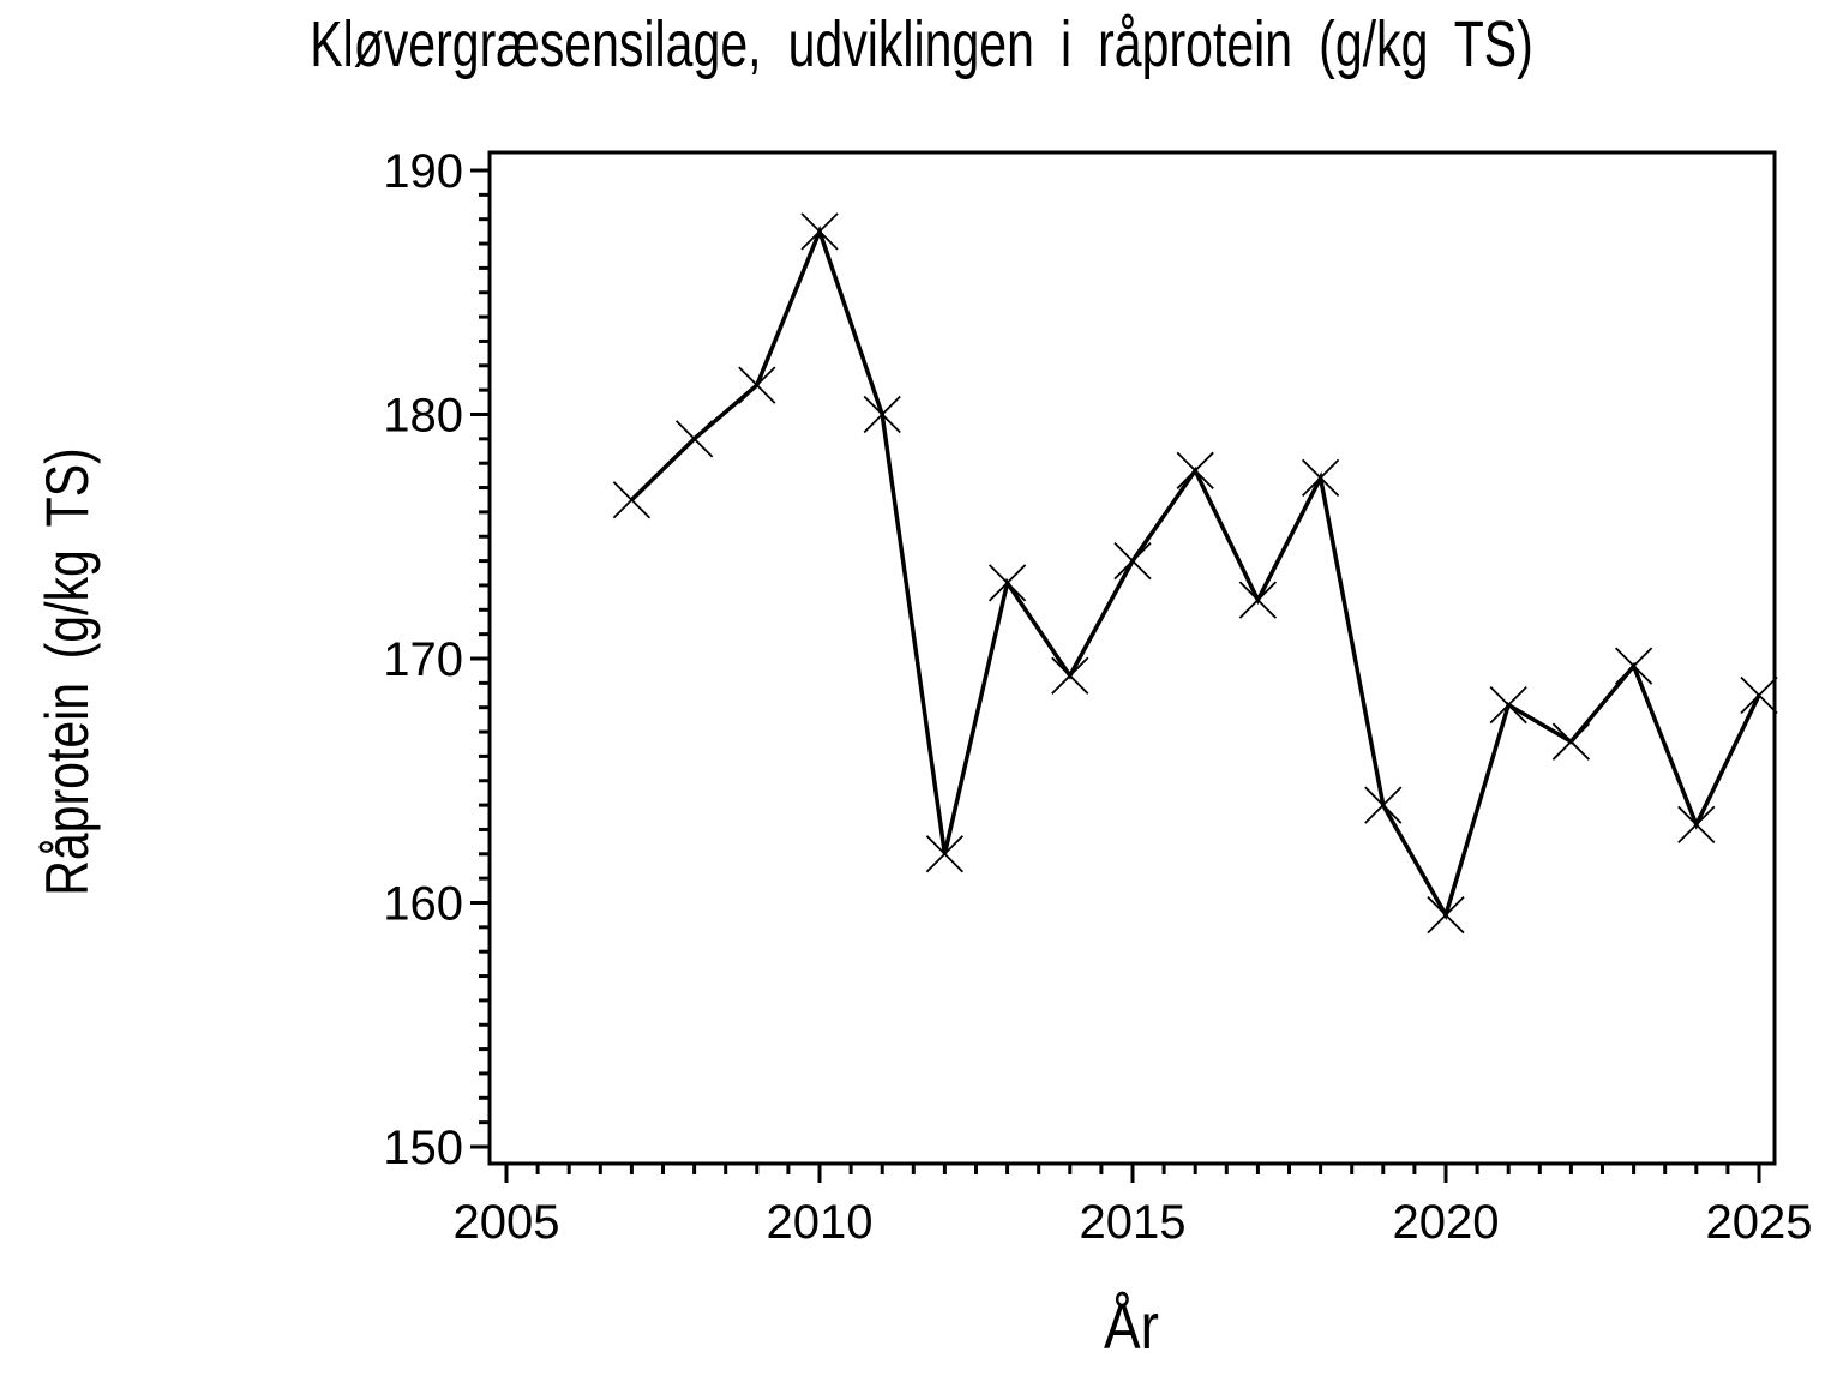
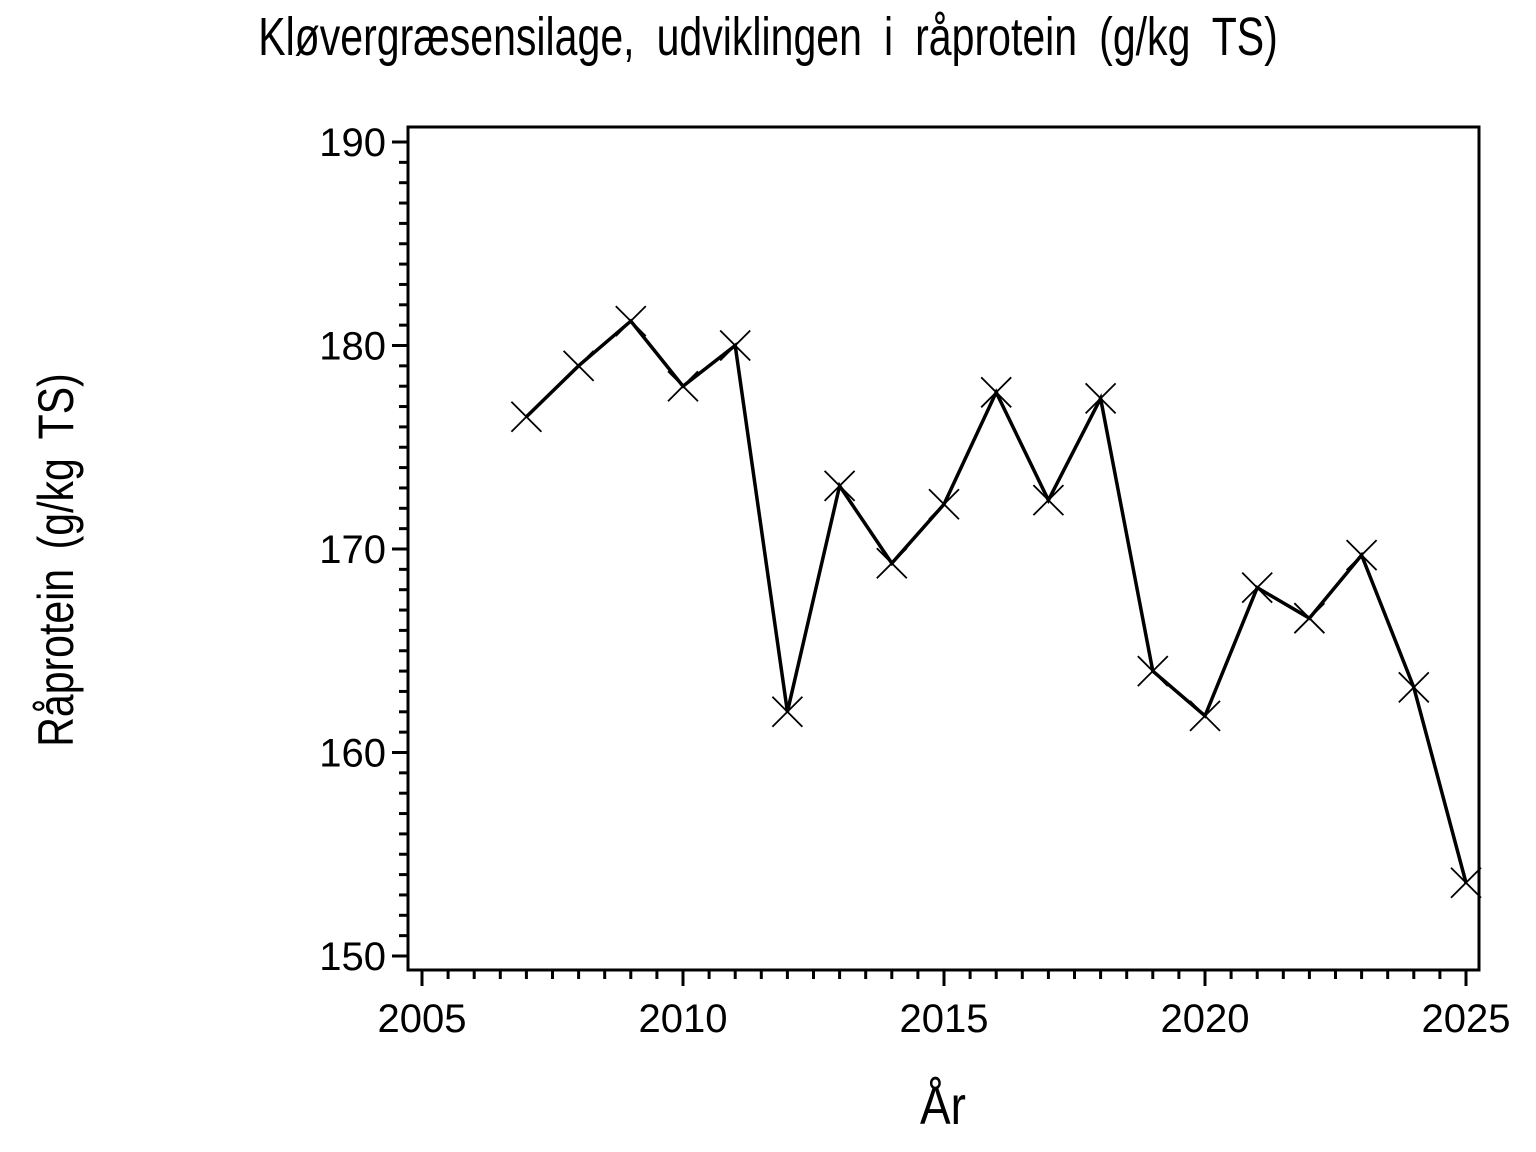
2010: 187.5 -> 178.0
2015: 174.0 -> 172.2
2020: 159.5 -> 161.8
2025: 168.5 -> 153.6
